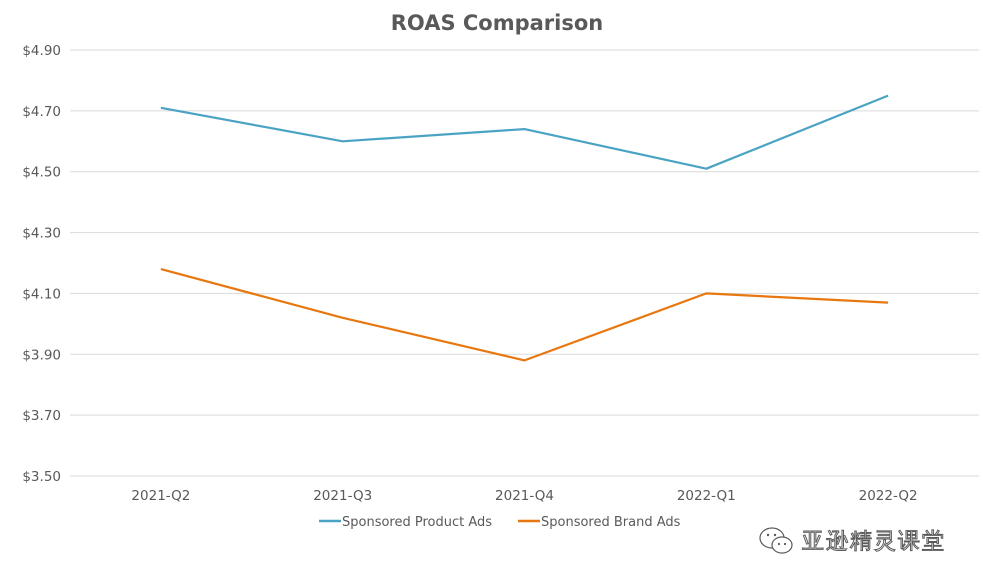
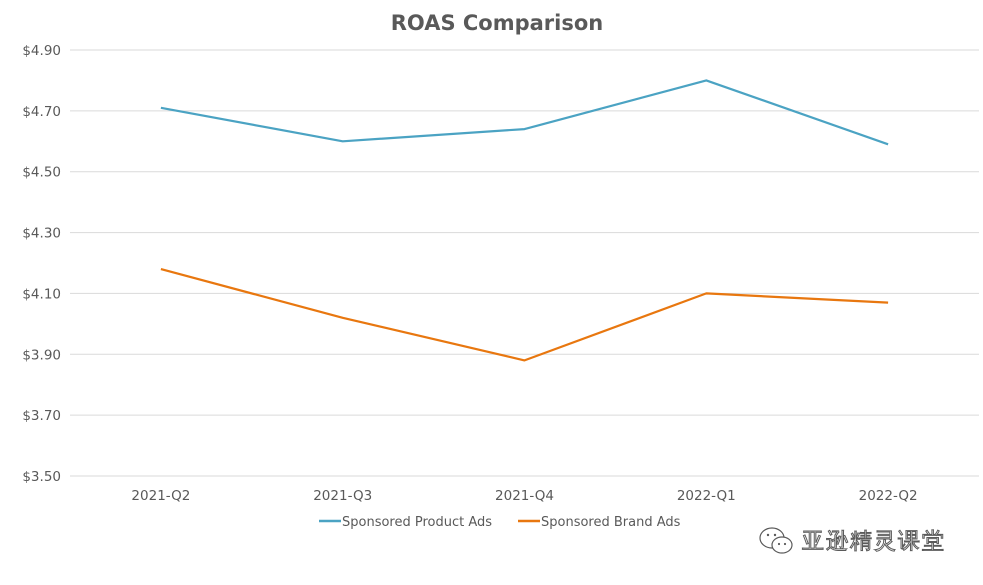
Sponsored Product Ads/2022-Q1: $4.51 -> $4.80
Sponsored Product Ads/2022-Q2: $4.75 -> $4.59
